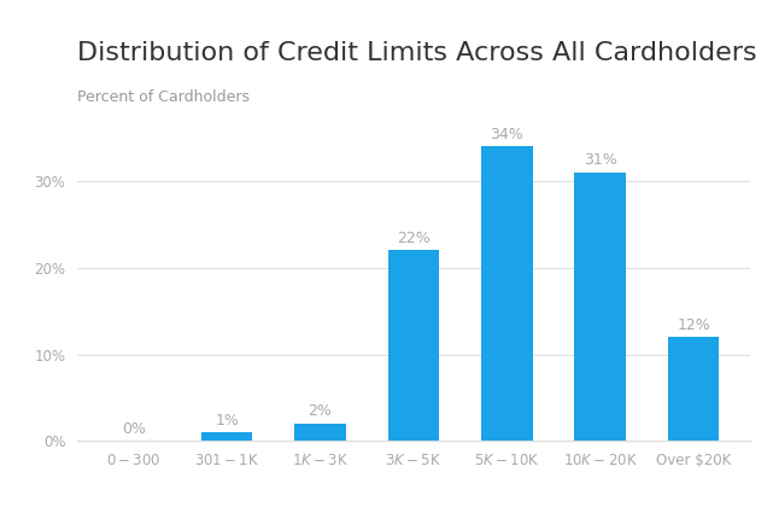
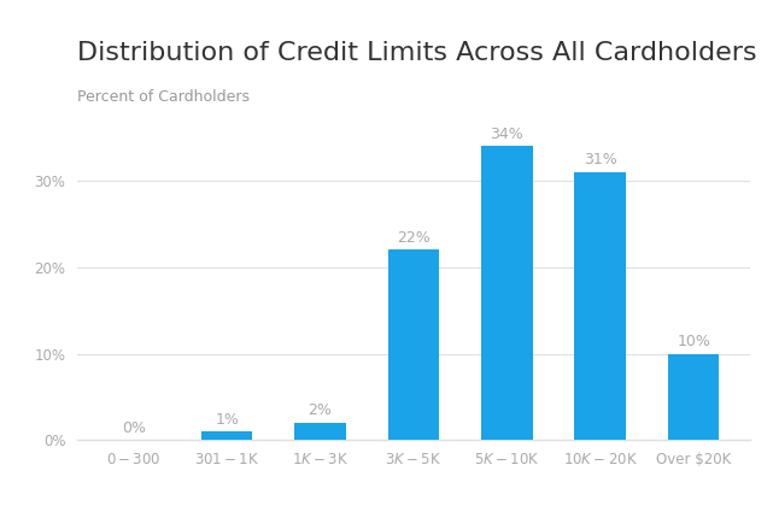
Over $20K: 12% -> 10%
